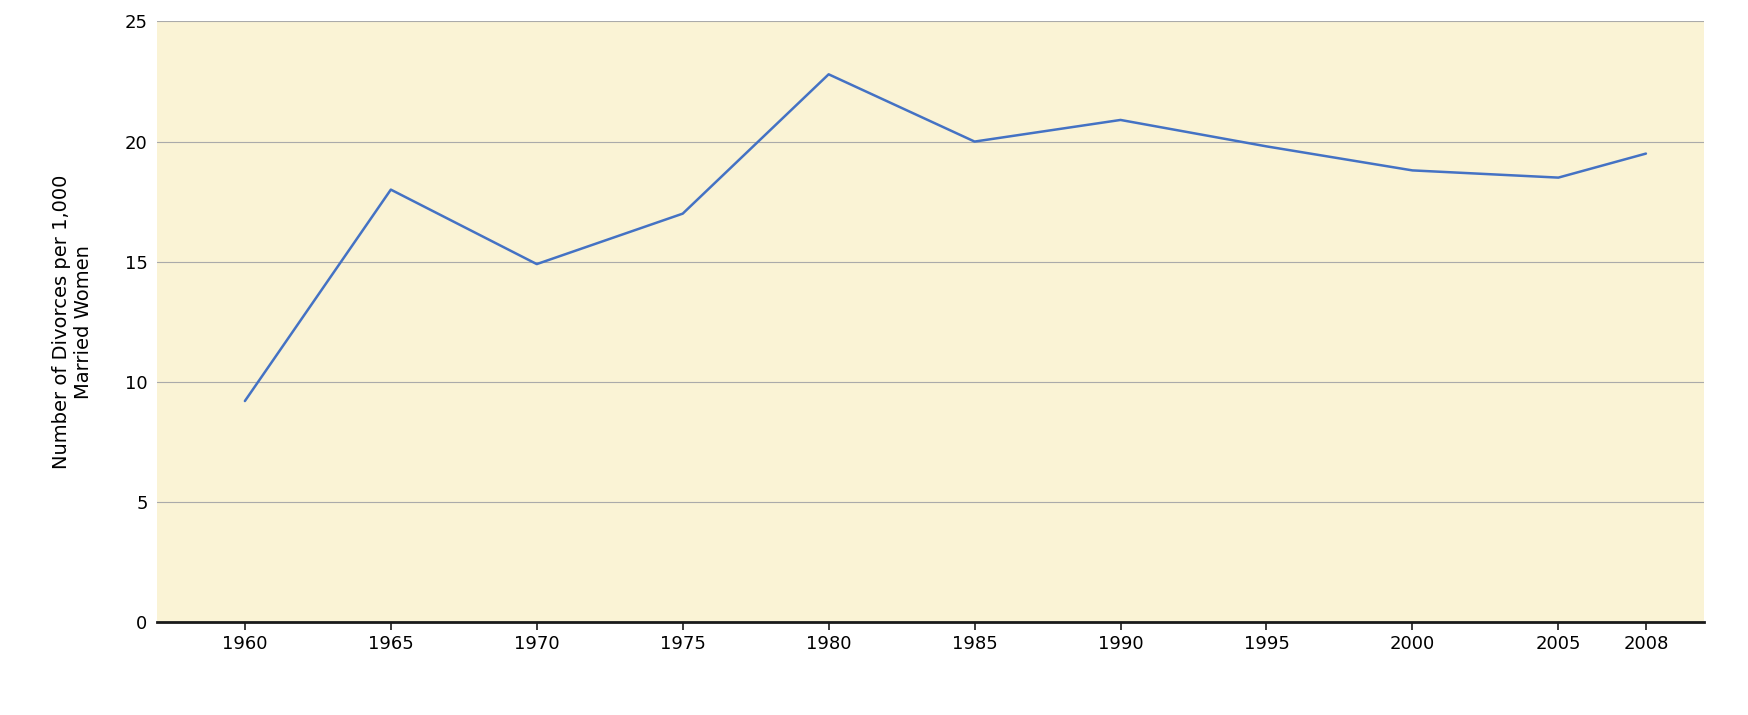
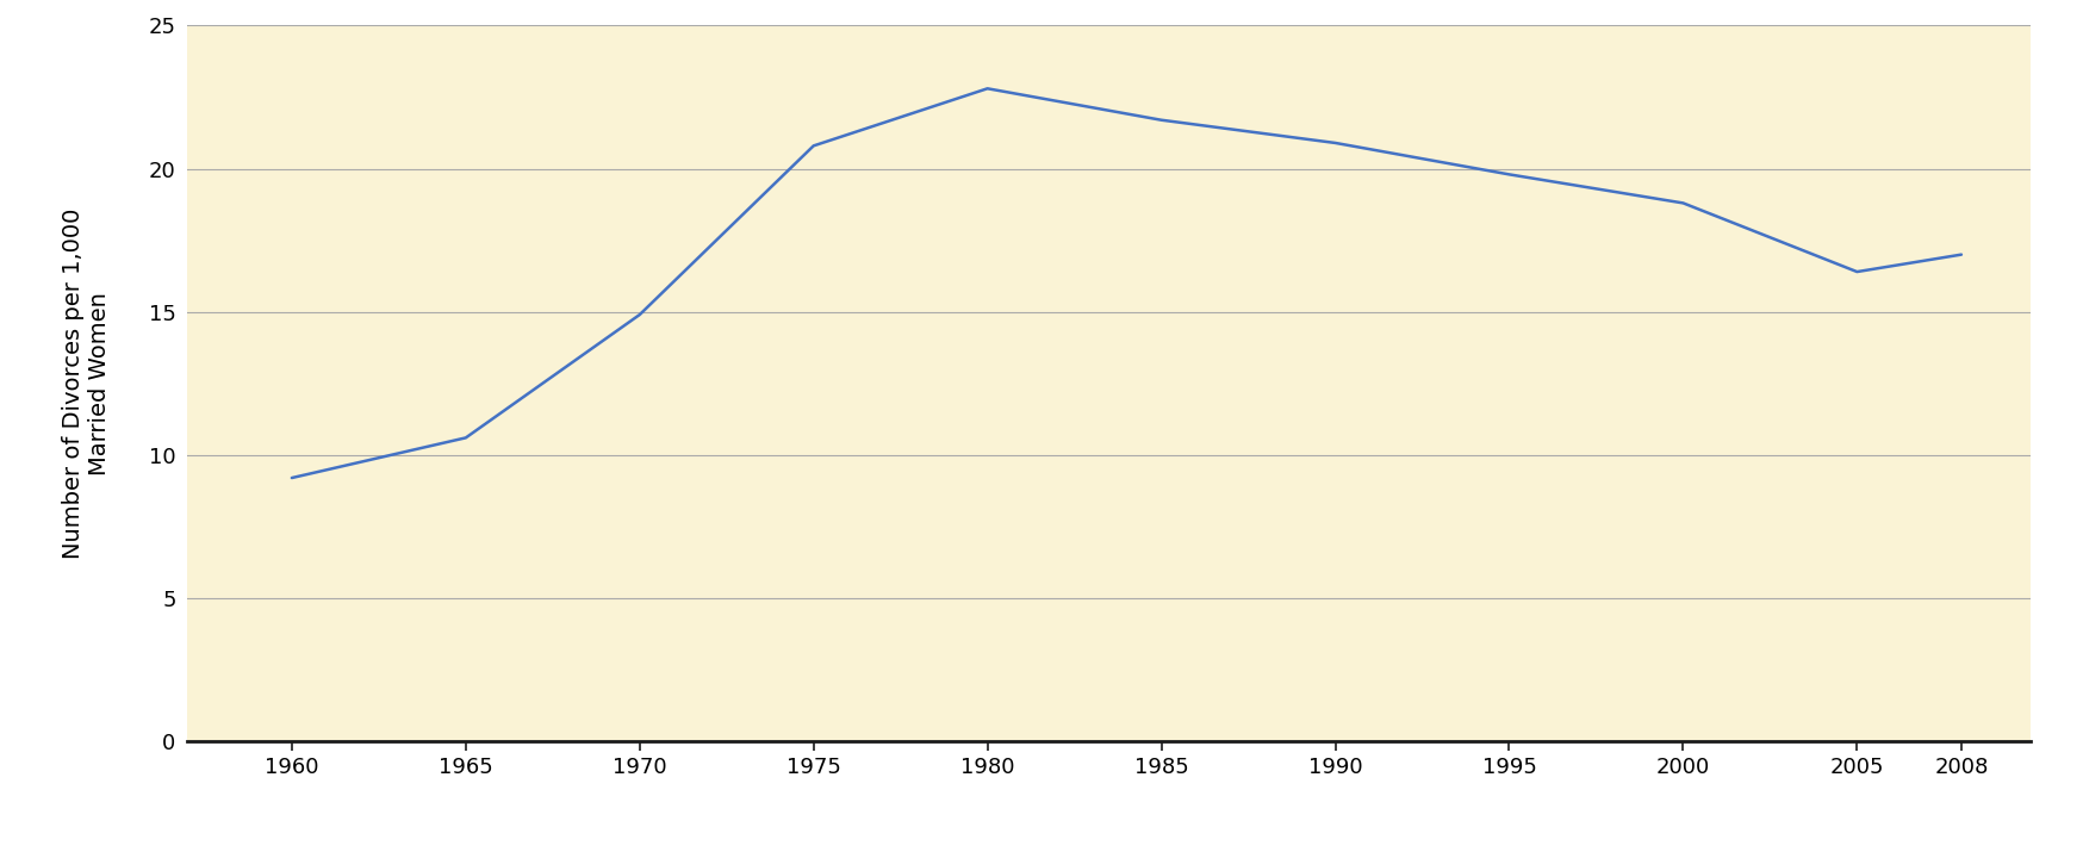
1965: 18.0 -> 10.6
1975: 17.0 -> 20.8
1985: 20.0 -> 21.7
2005: 18.5 -> 16.4
2008: 19.5 -> 17.0
